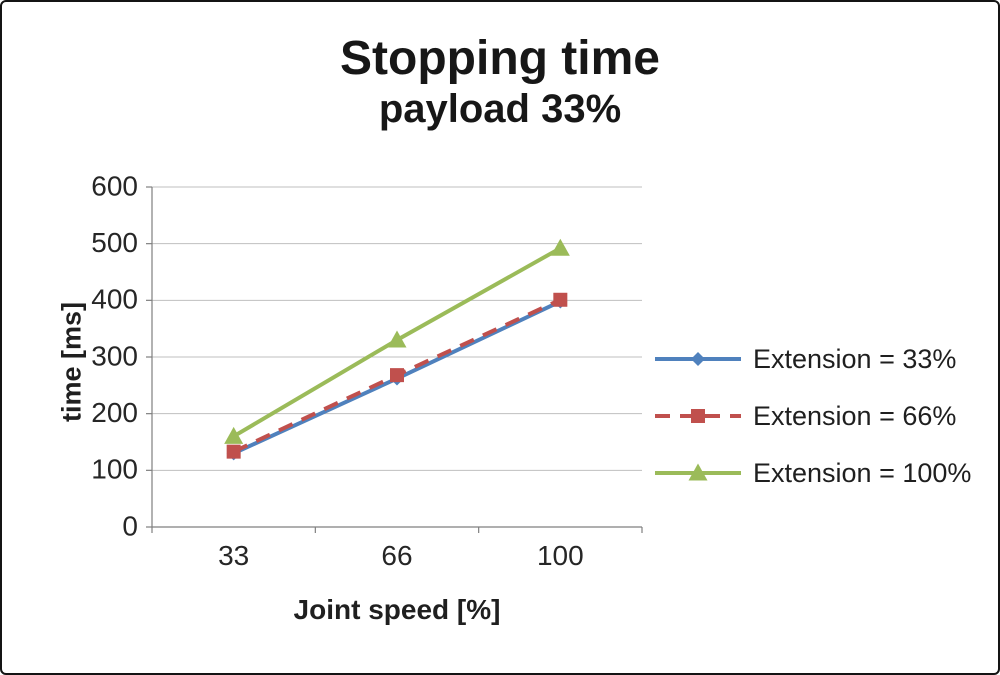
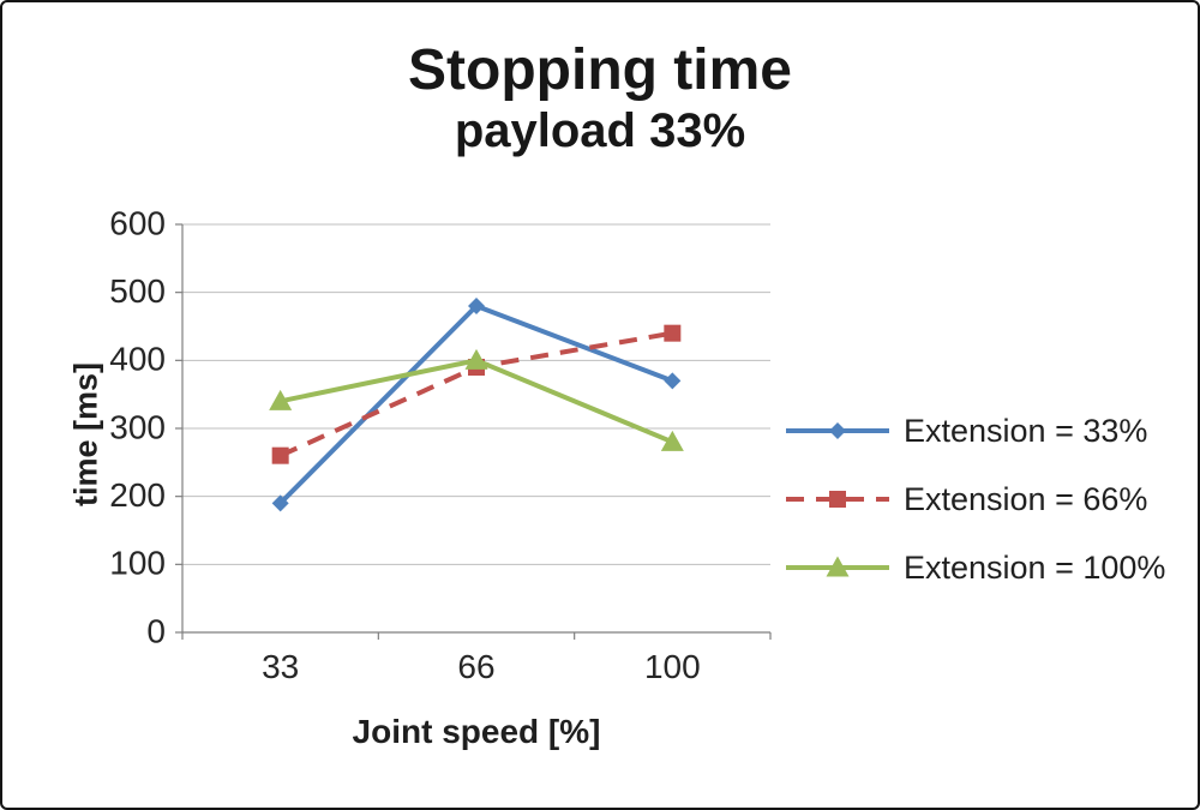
Extension = 33%/33: 130 -> 190
Extension = 66%/33: 130 -> 260
Extension = 100%/33: 160 -> 340
Extension = 33%/66: 260 -> 480
Extension = 66%/66: 270 -> 390
Extension = 100%/66: 330 -> 400
Extension = 33%/100: 400 -> 370
Extension = 66%/100: 400 -> 440
Extension = 100%/100: 490 -> 280
